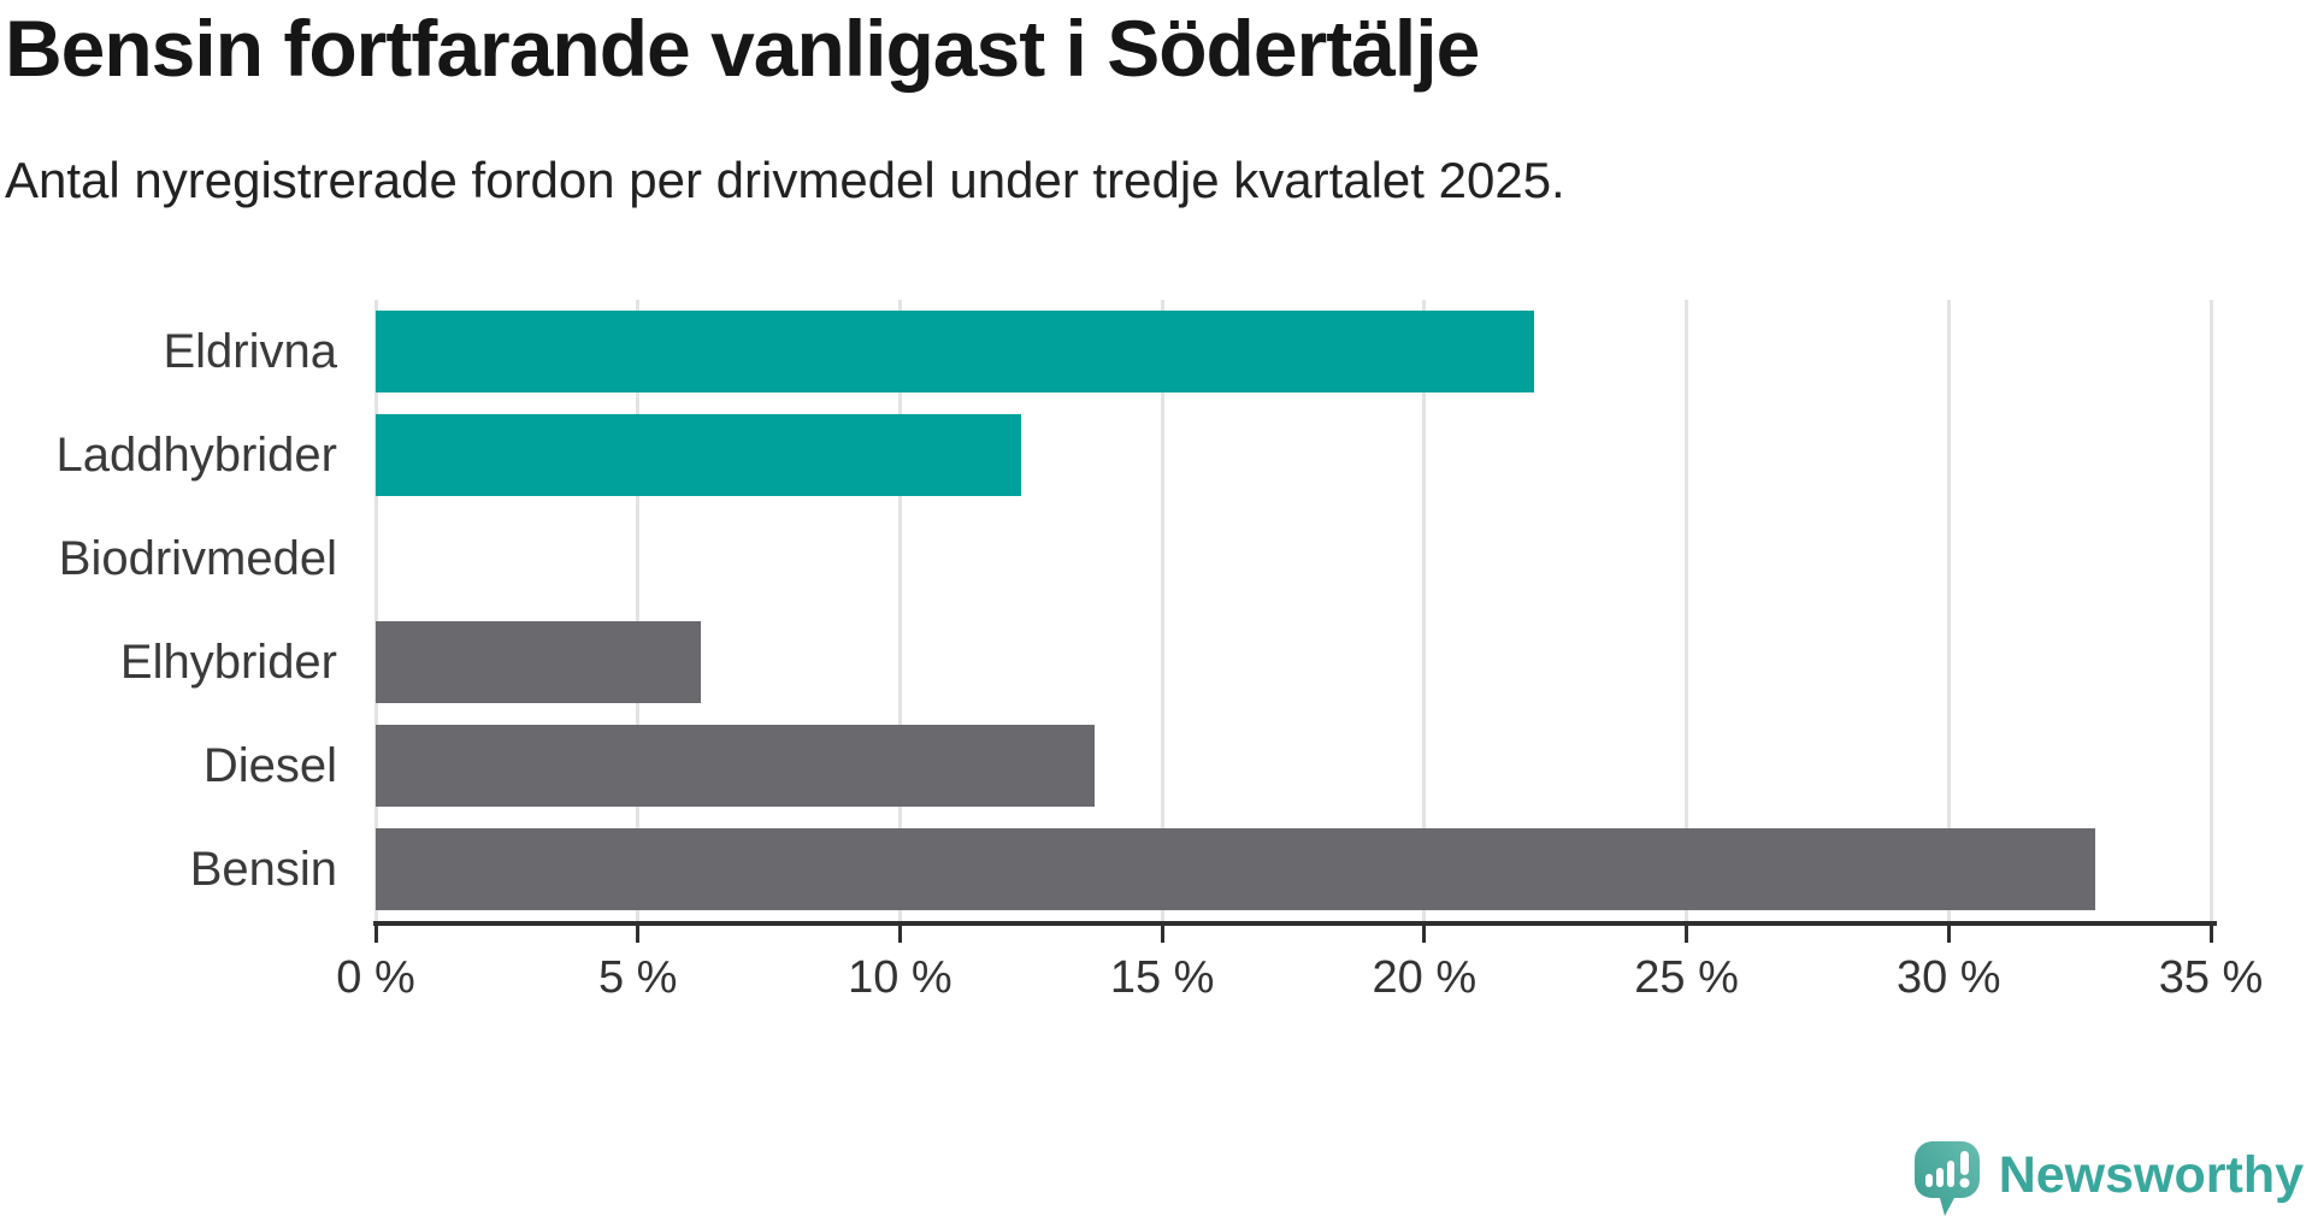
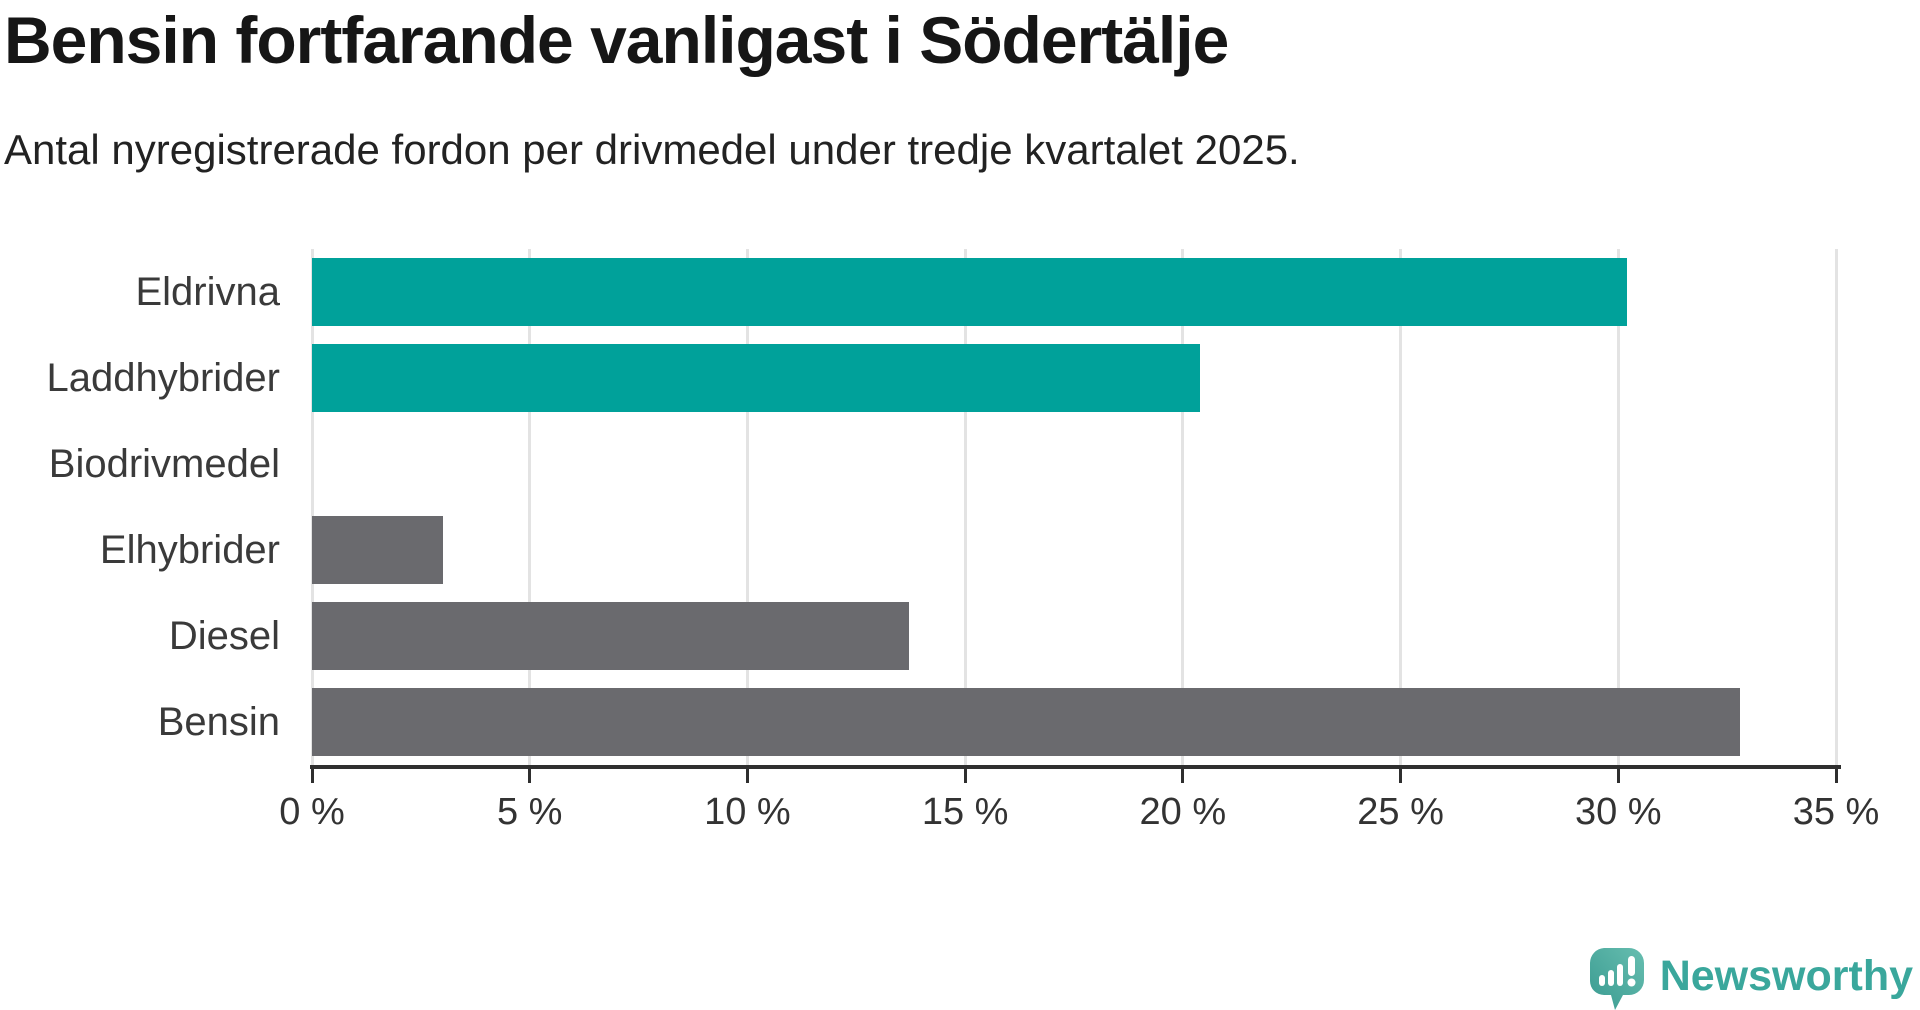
Eldrivna: 22.1% -> 30.2%
Laddhybrider: 12.3% -> 20.4%
Elhybrider: 6.2% -> 3.0%
